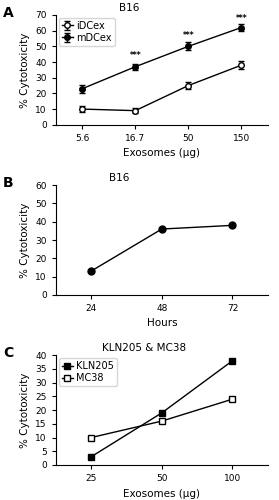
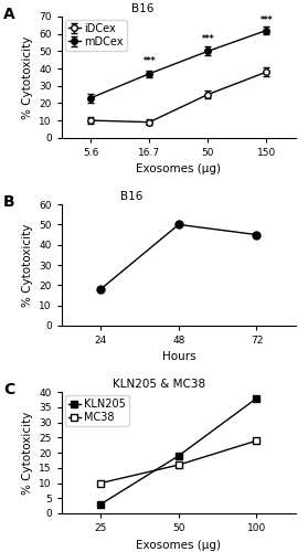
24: 13 -> 18
48: 36 -> 50
72: 38 -> 45
